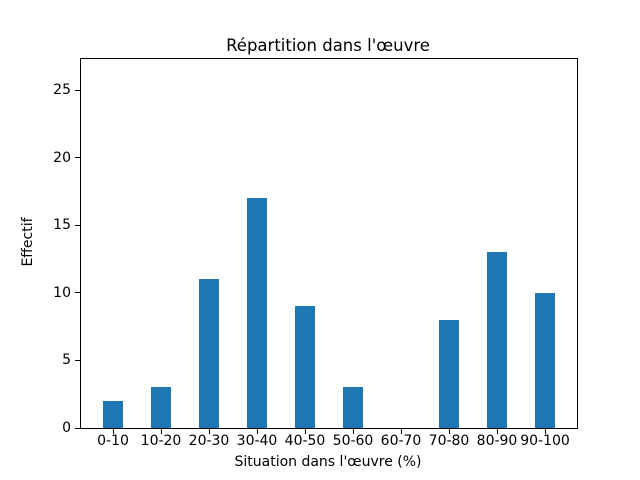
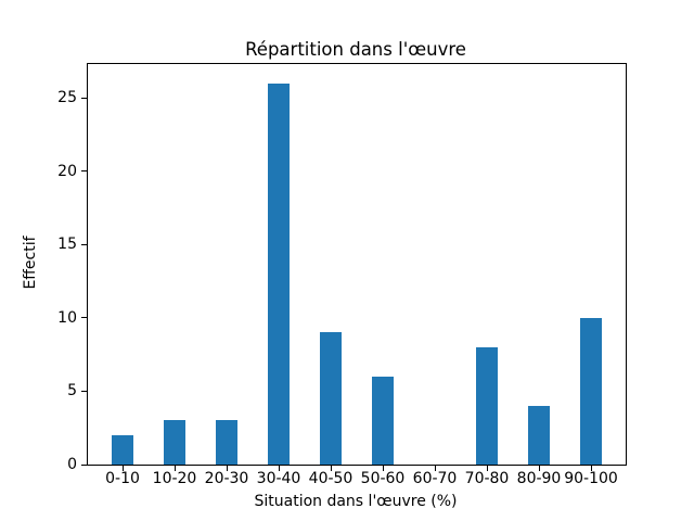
20-30: 11 -> 3
30-40: 17 -> 26
50-60: 3 -> 6
80-90: 13 -> 4
